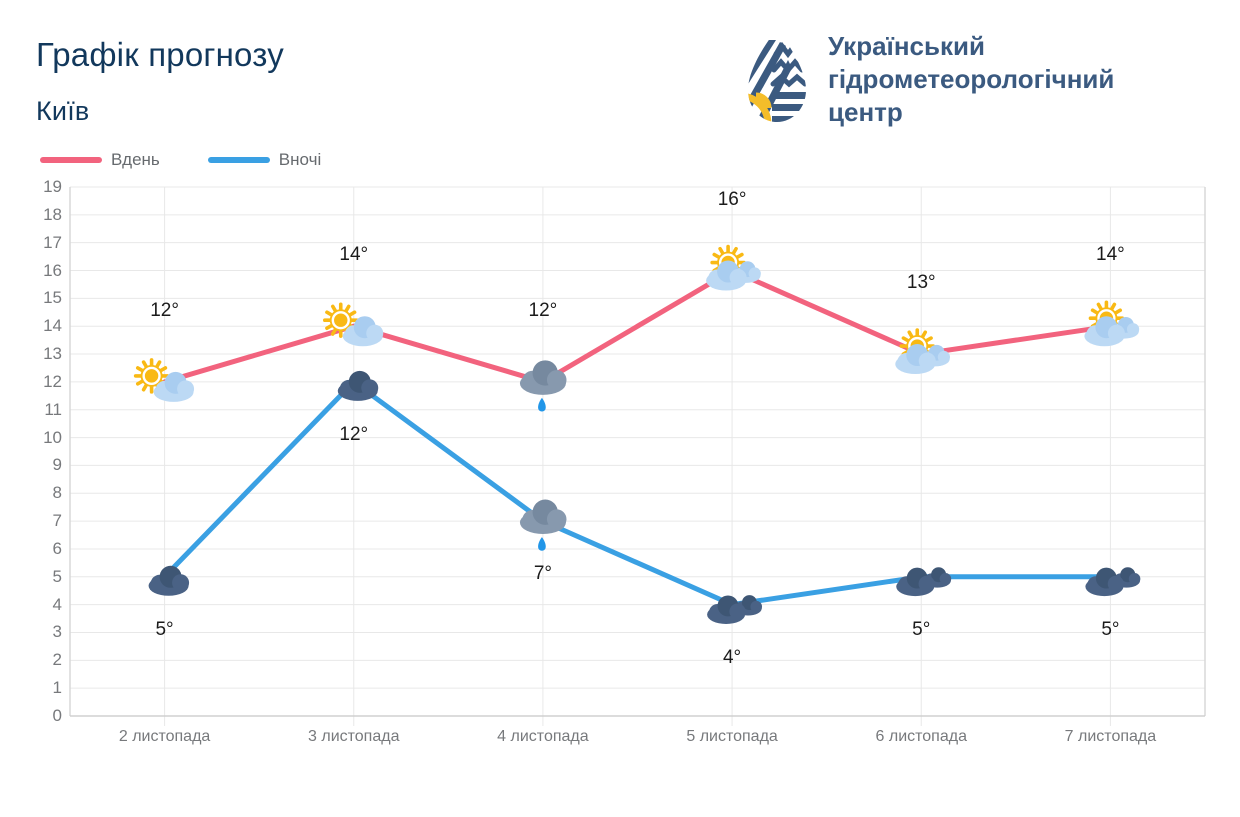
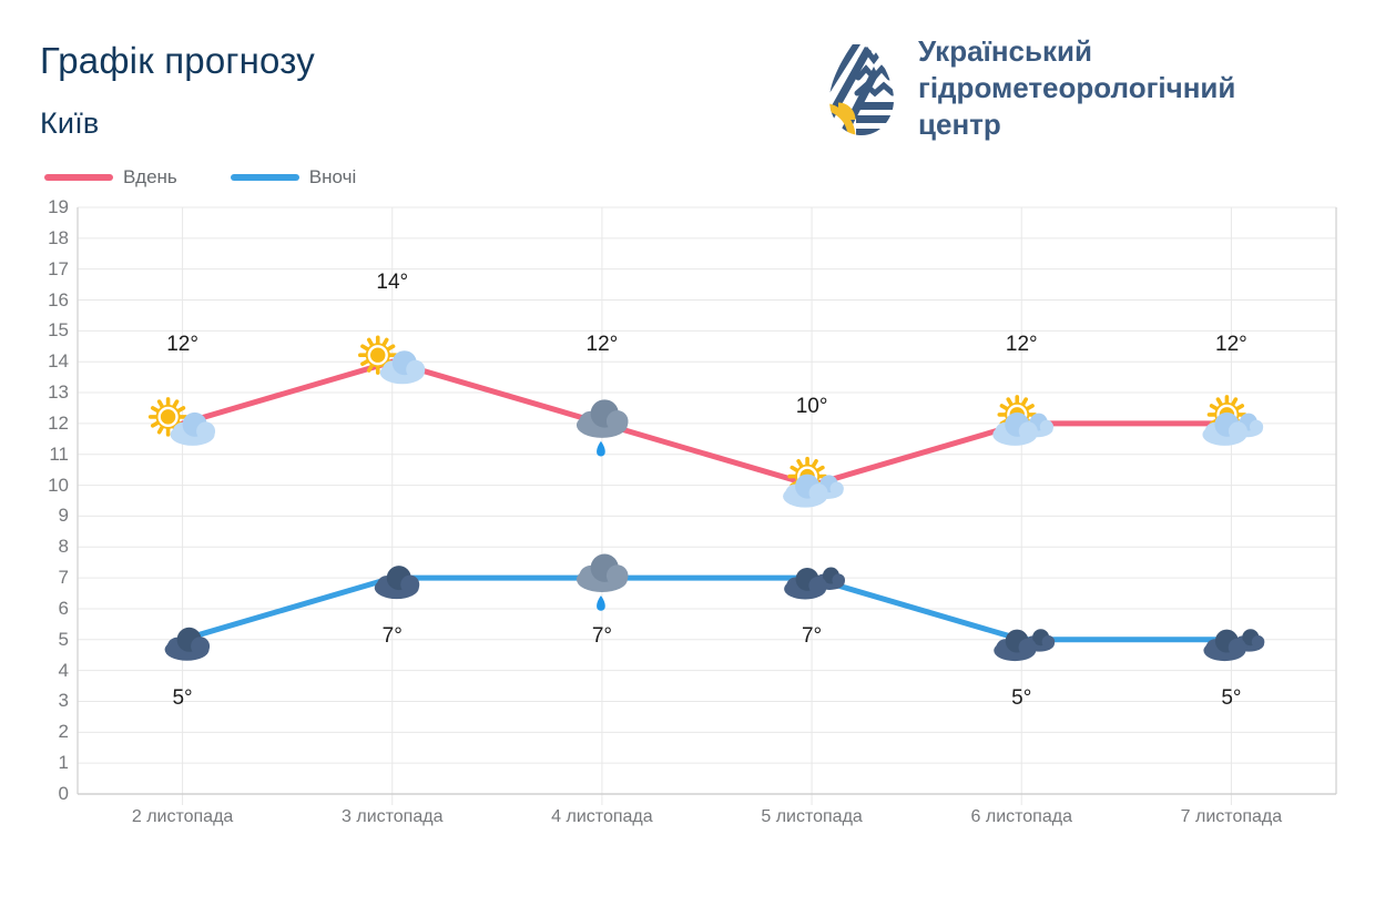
Вночі/3 листопада: 12° -> 7°
Вдень/5 листопада: 16° -> 10°
Вночі/5 листопада: 4° -> 7°
Вдень/6 листопада: 13° -> 12°
Вдень/7 листопада: 14° -> 12°
